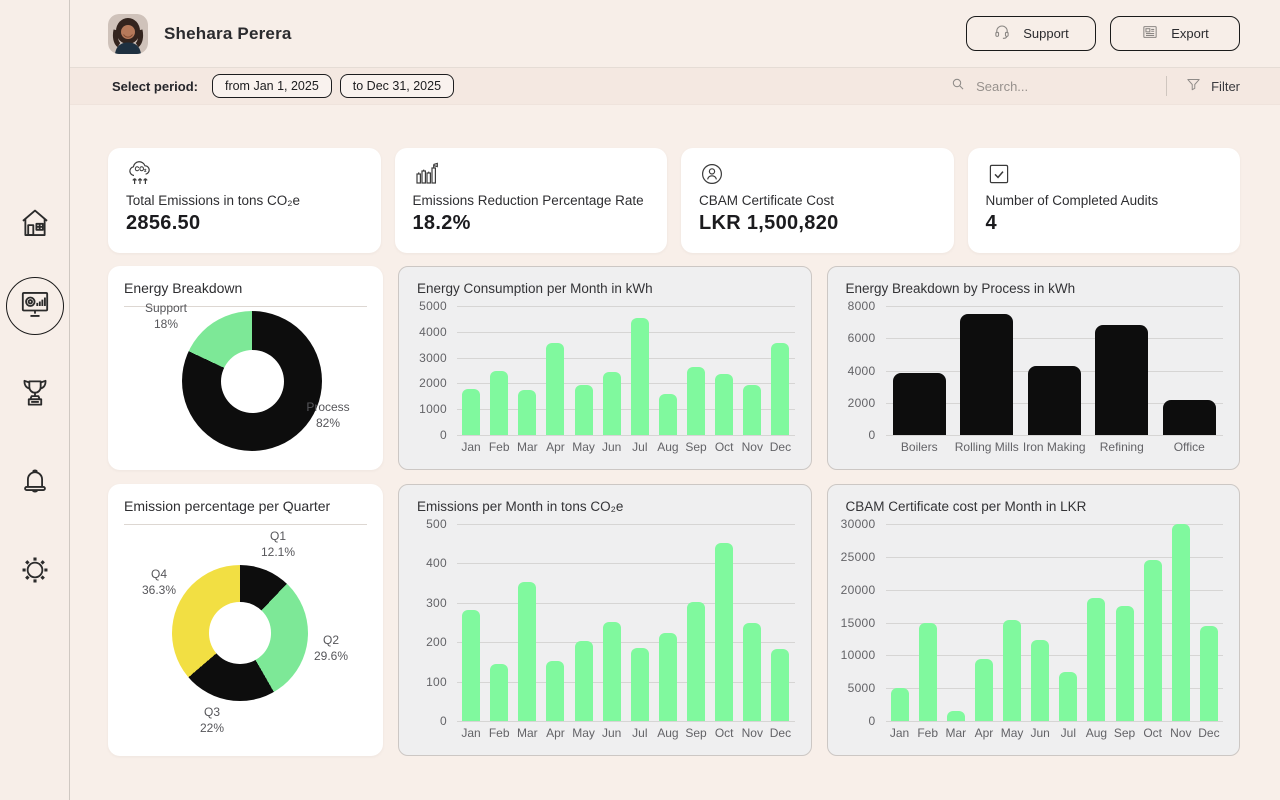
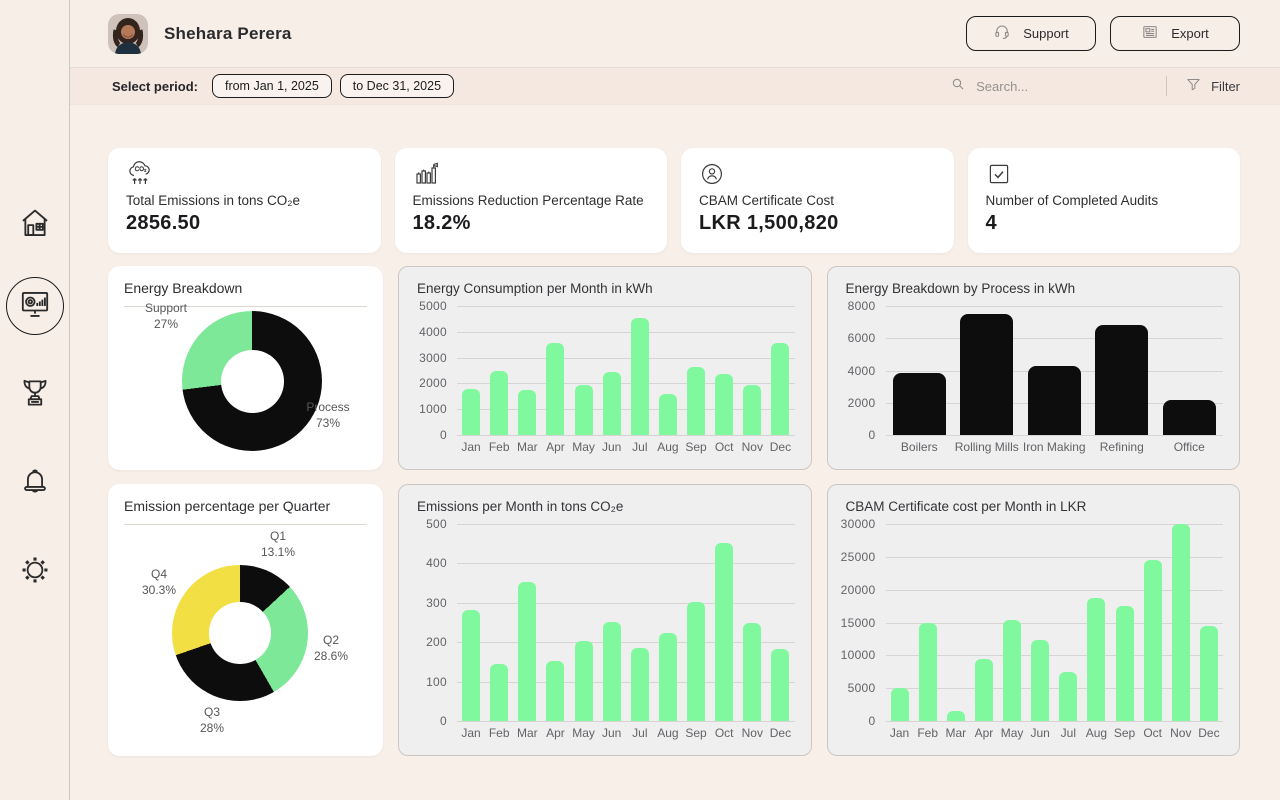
Energy Breakdown/Process: 82% -> 73%
Energy Breakdown/Support: 18% -> 27%
Emission percentage per Quarter/Q1: 12.1% -> 13.1%
Emission percentage per Quarter/Q2: 29.6% -> 28.6%
Emission percentage per Quarter/Q3: 22% -> 28%
Emission percentage per Quarter/Q4: 36.3% -> 30.3%
